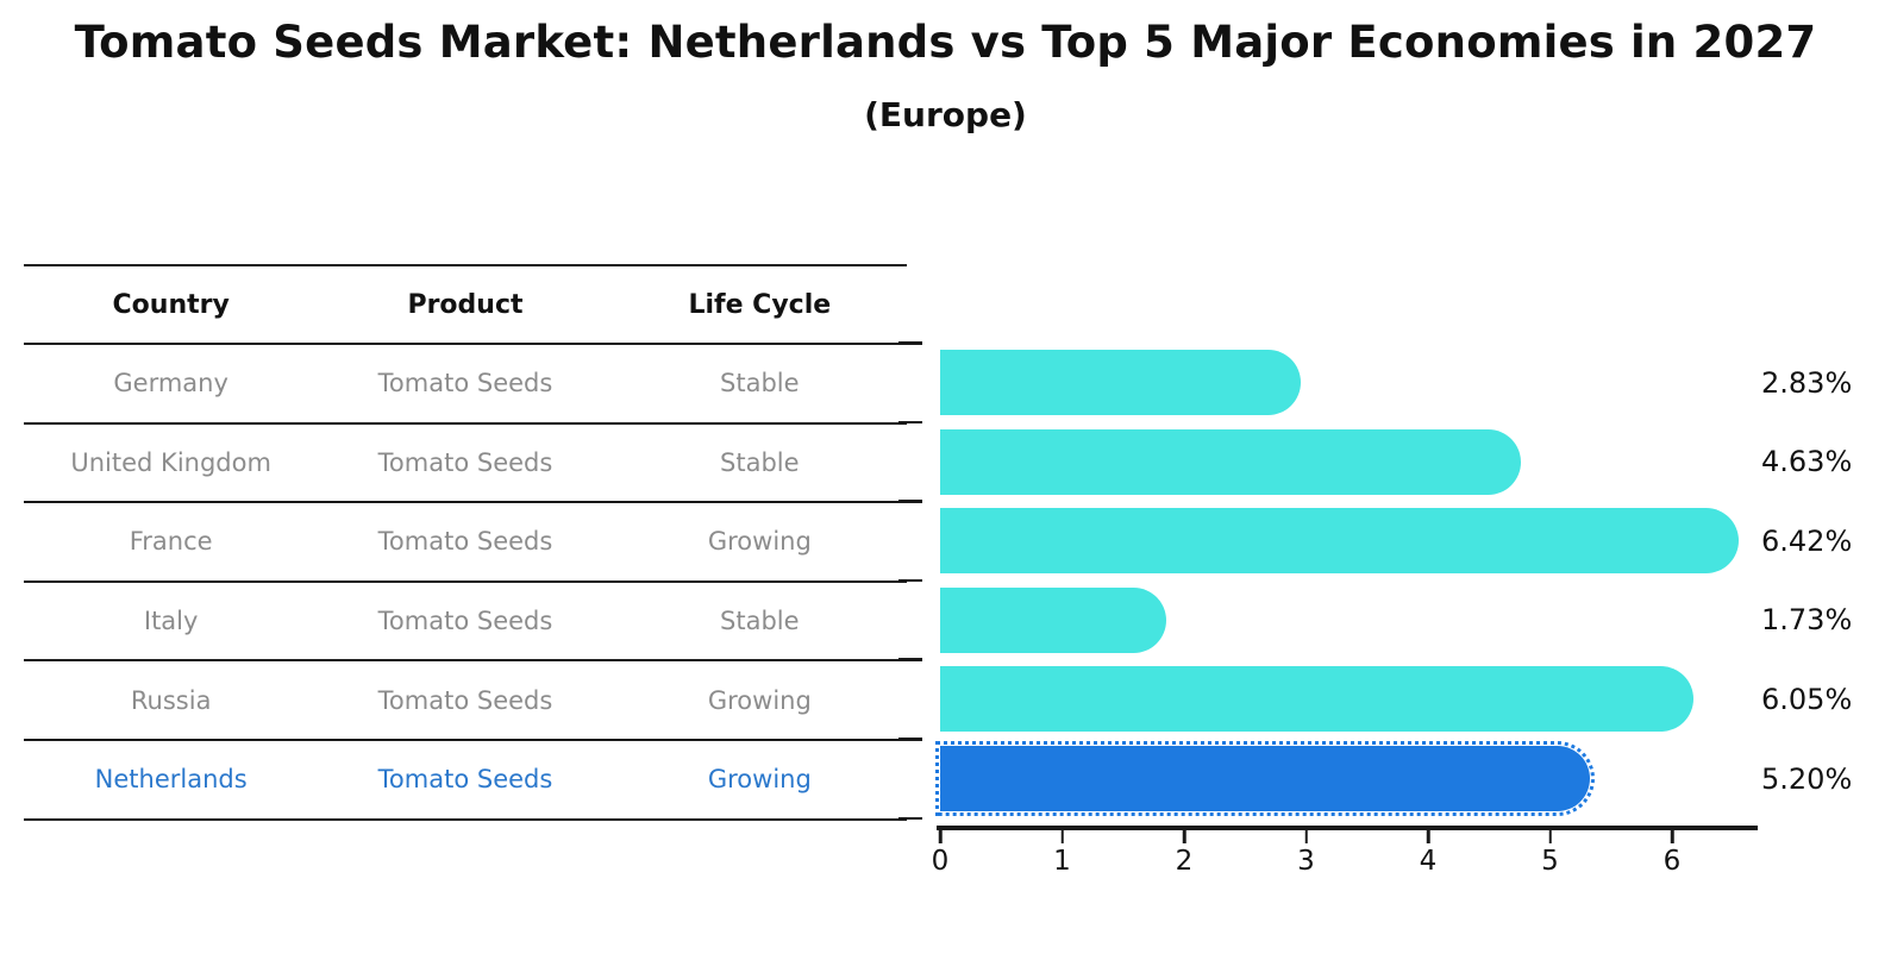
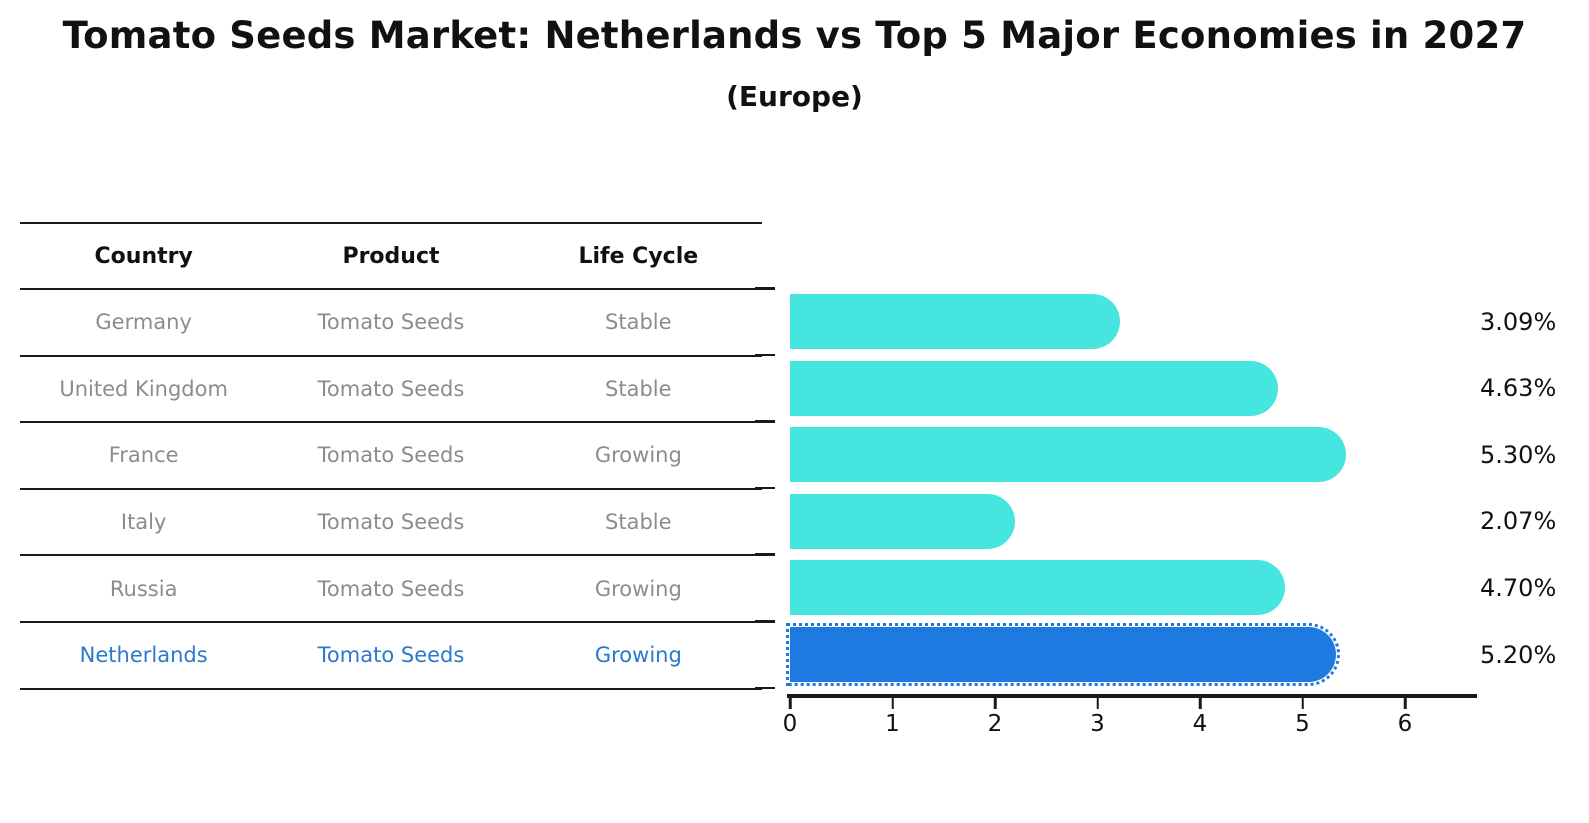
Germany: 2.83% -> 3.09%
France: 6.42% -> 5.30%
Italy: 1.73% -> 2.07%
Russia: 6.05% -> 4.70%
